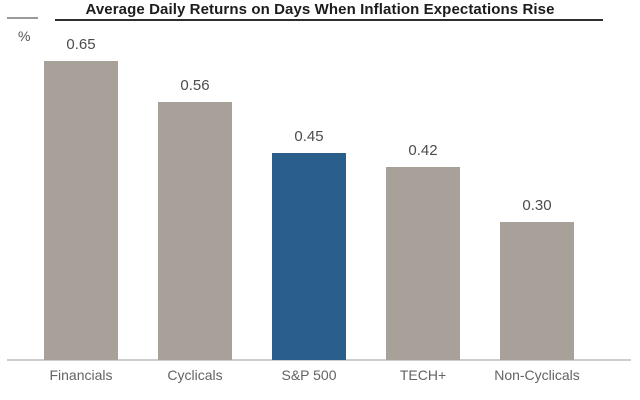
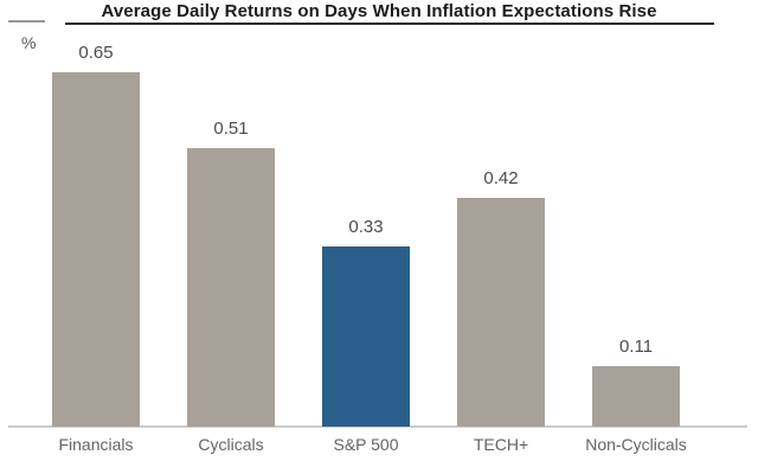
Cyclicals: 0.56 -> 0.51
S&P 500: 0.45 -> 0.33
Non-Cyclicals: 0.30 -> 0.11
